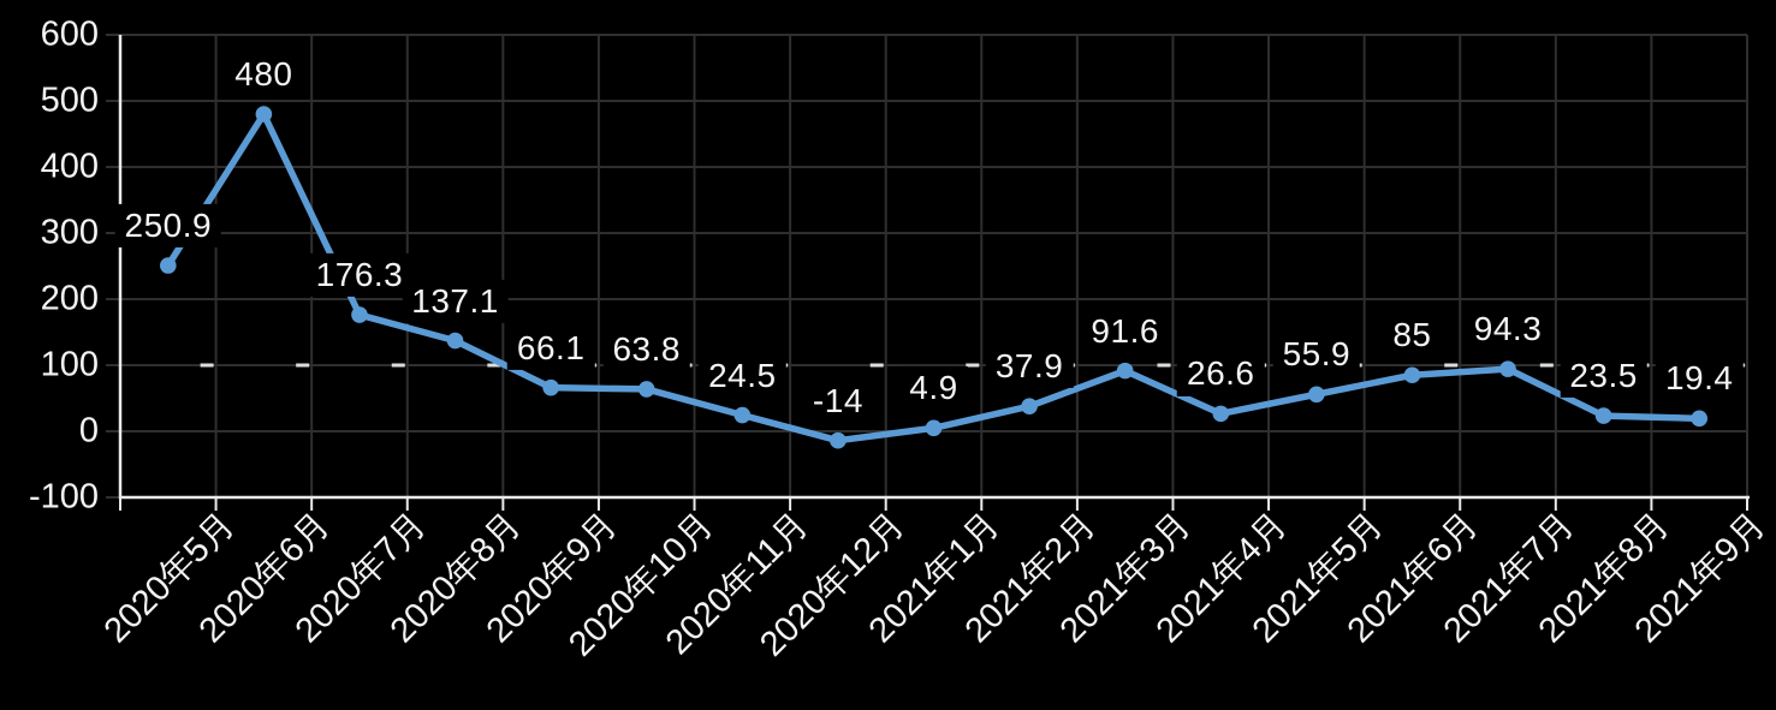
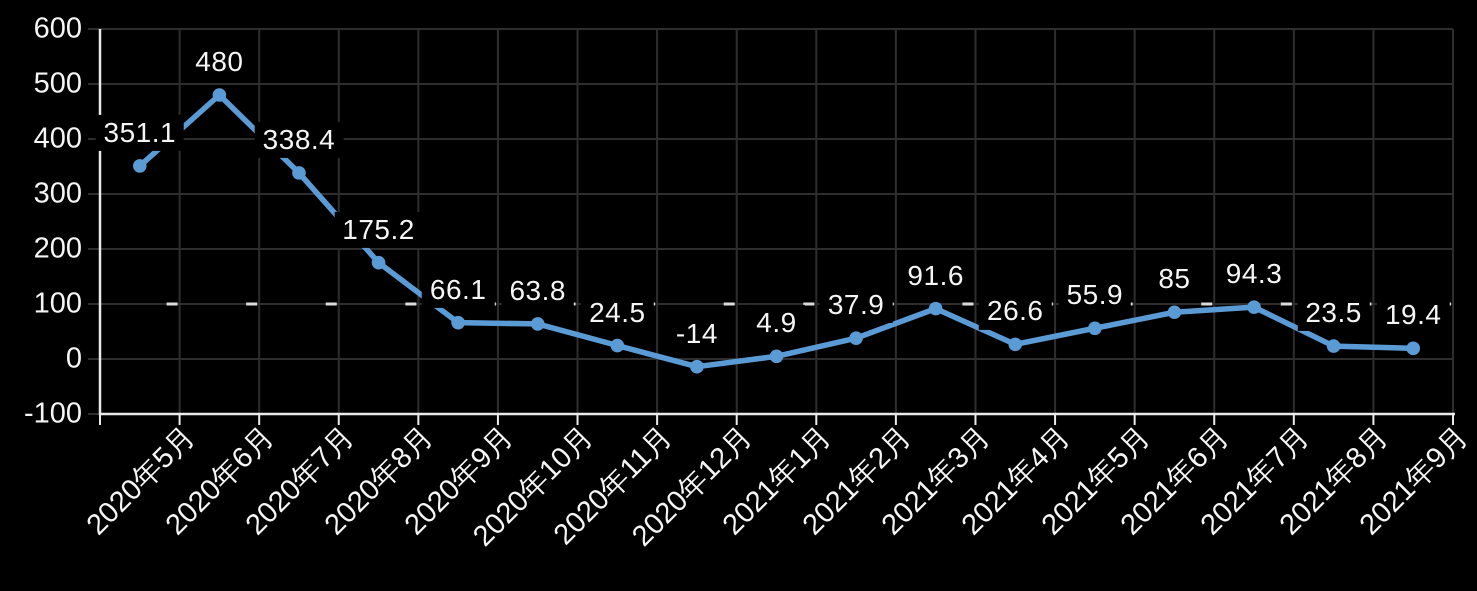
2020年5月: 250.9 -> 351.1
2020年7月: 176.3 -> 338.4
2020年8月: 137.1 -> 175.2
